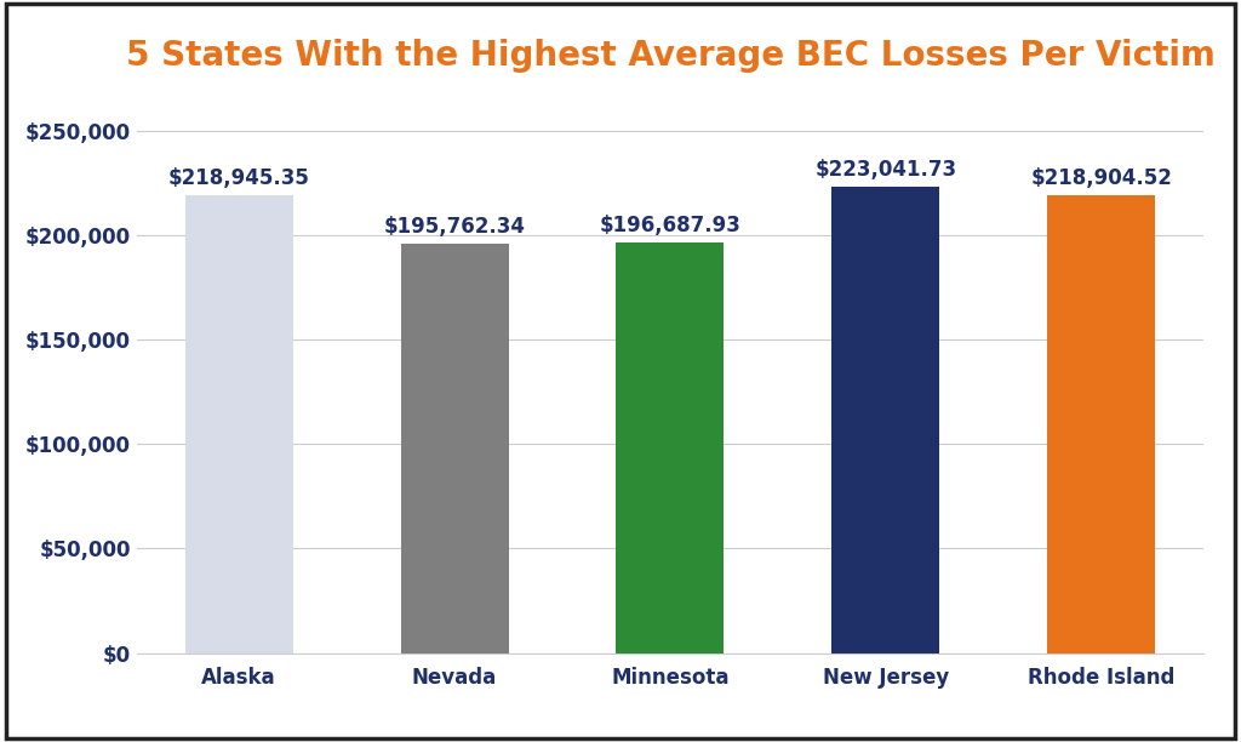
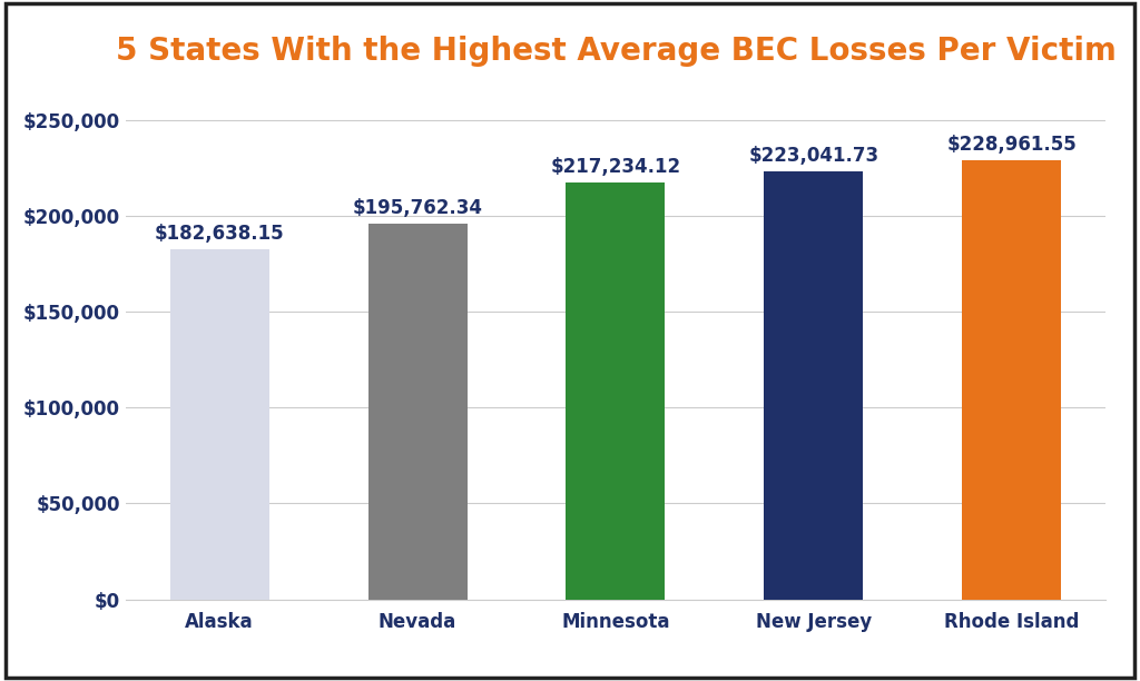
Alaska: $218,945.35 -> $182,638.15
Minnesota: $196,687.93 -> $217,234.12
Rhode Island: $218,904.52 -> $228,961.55
